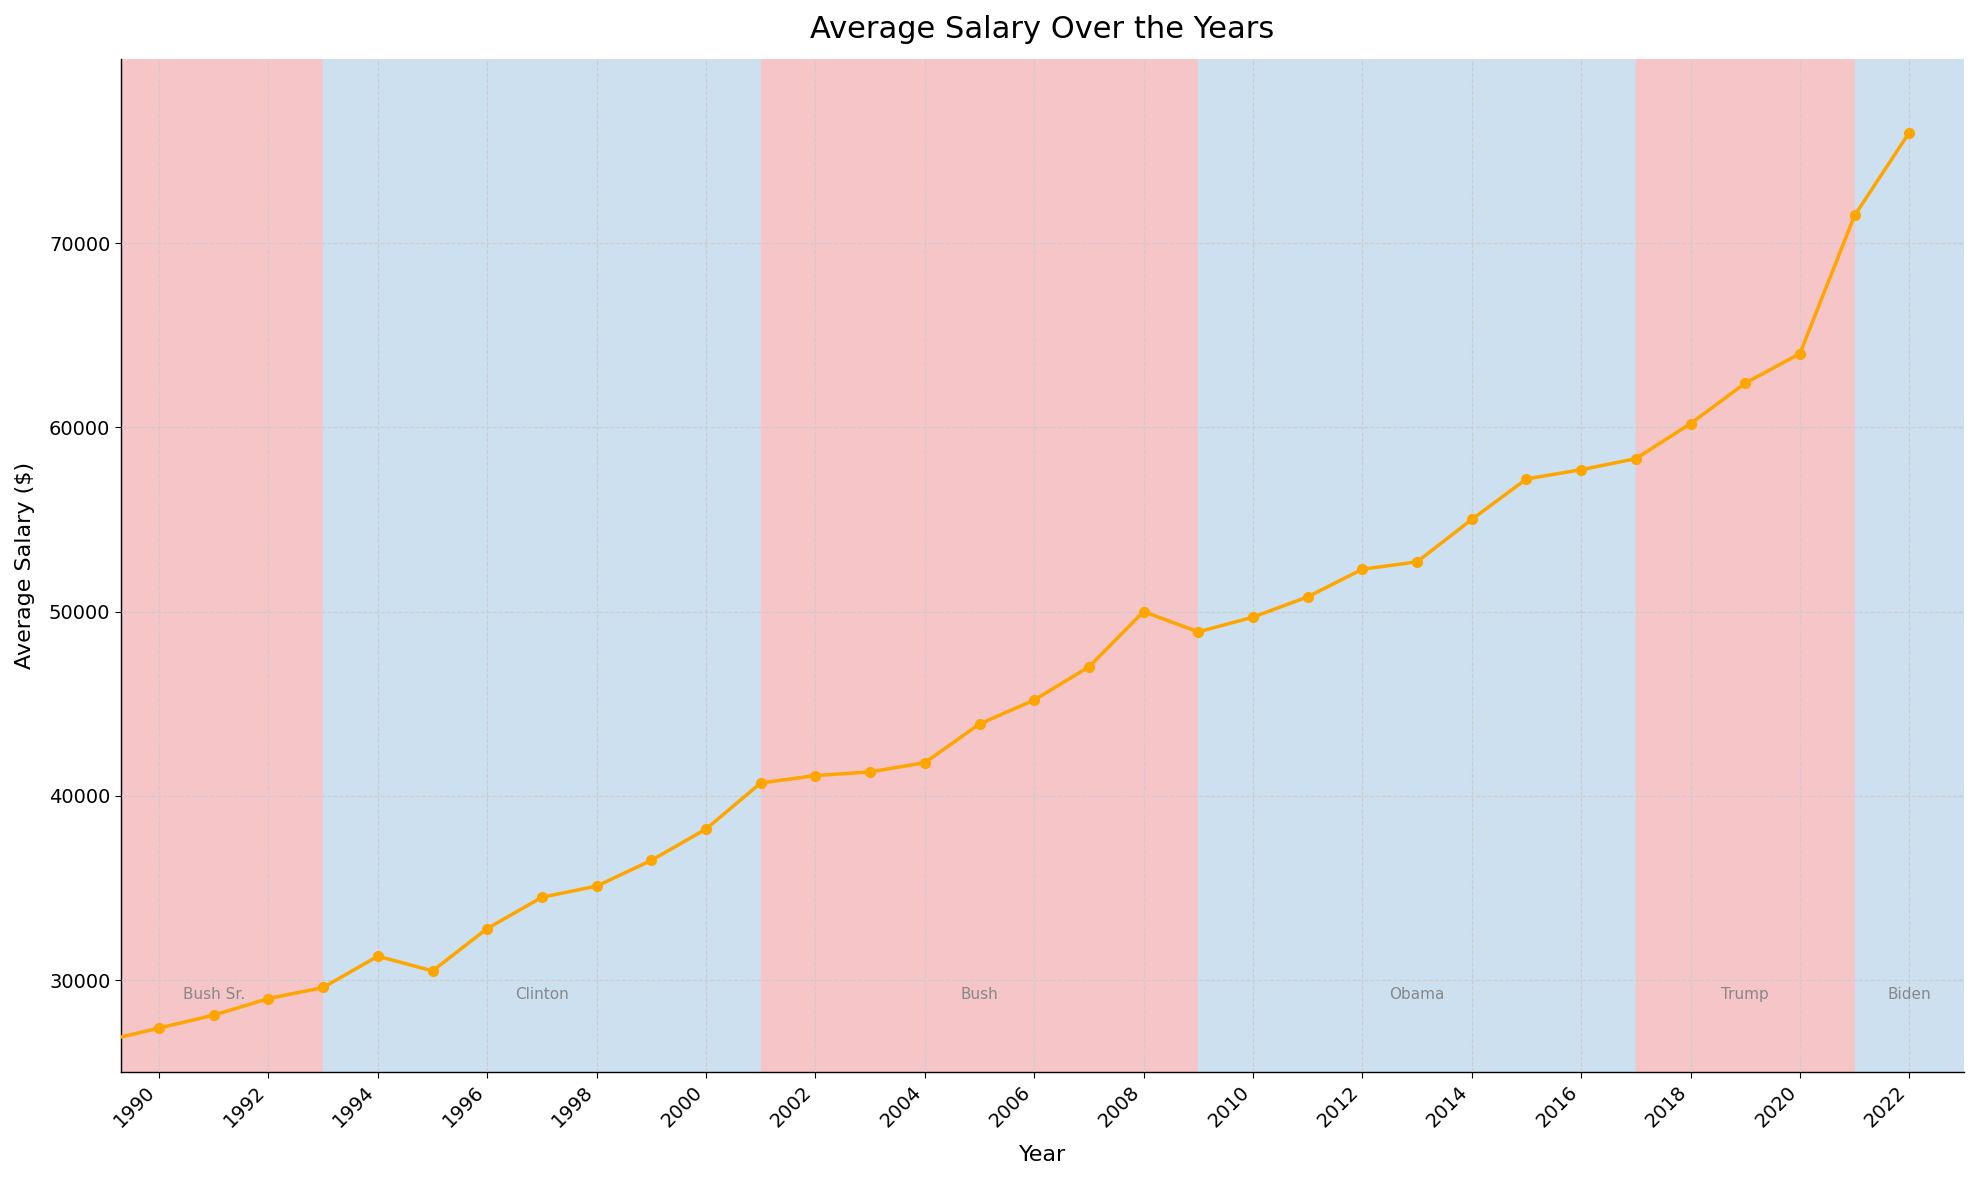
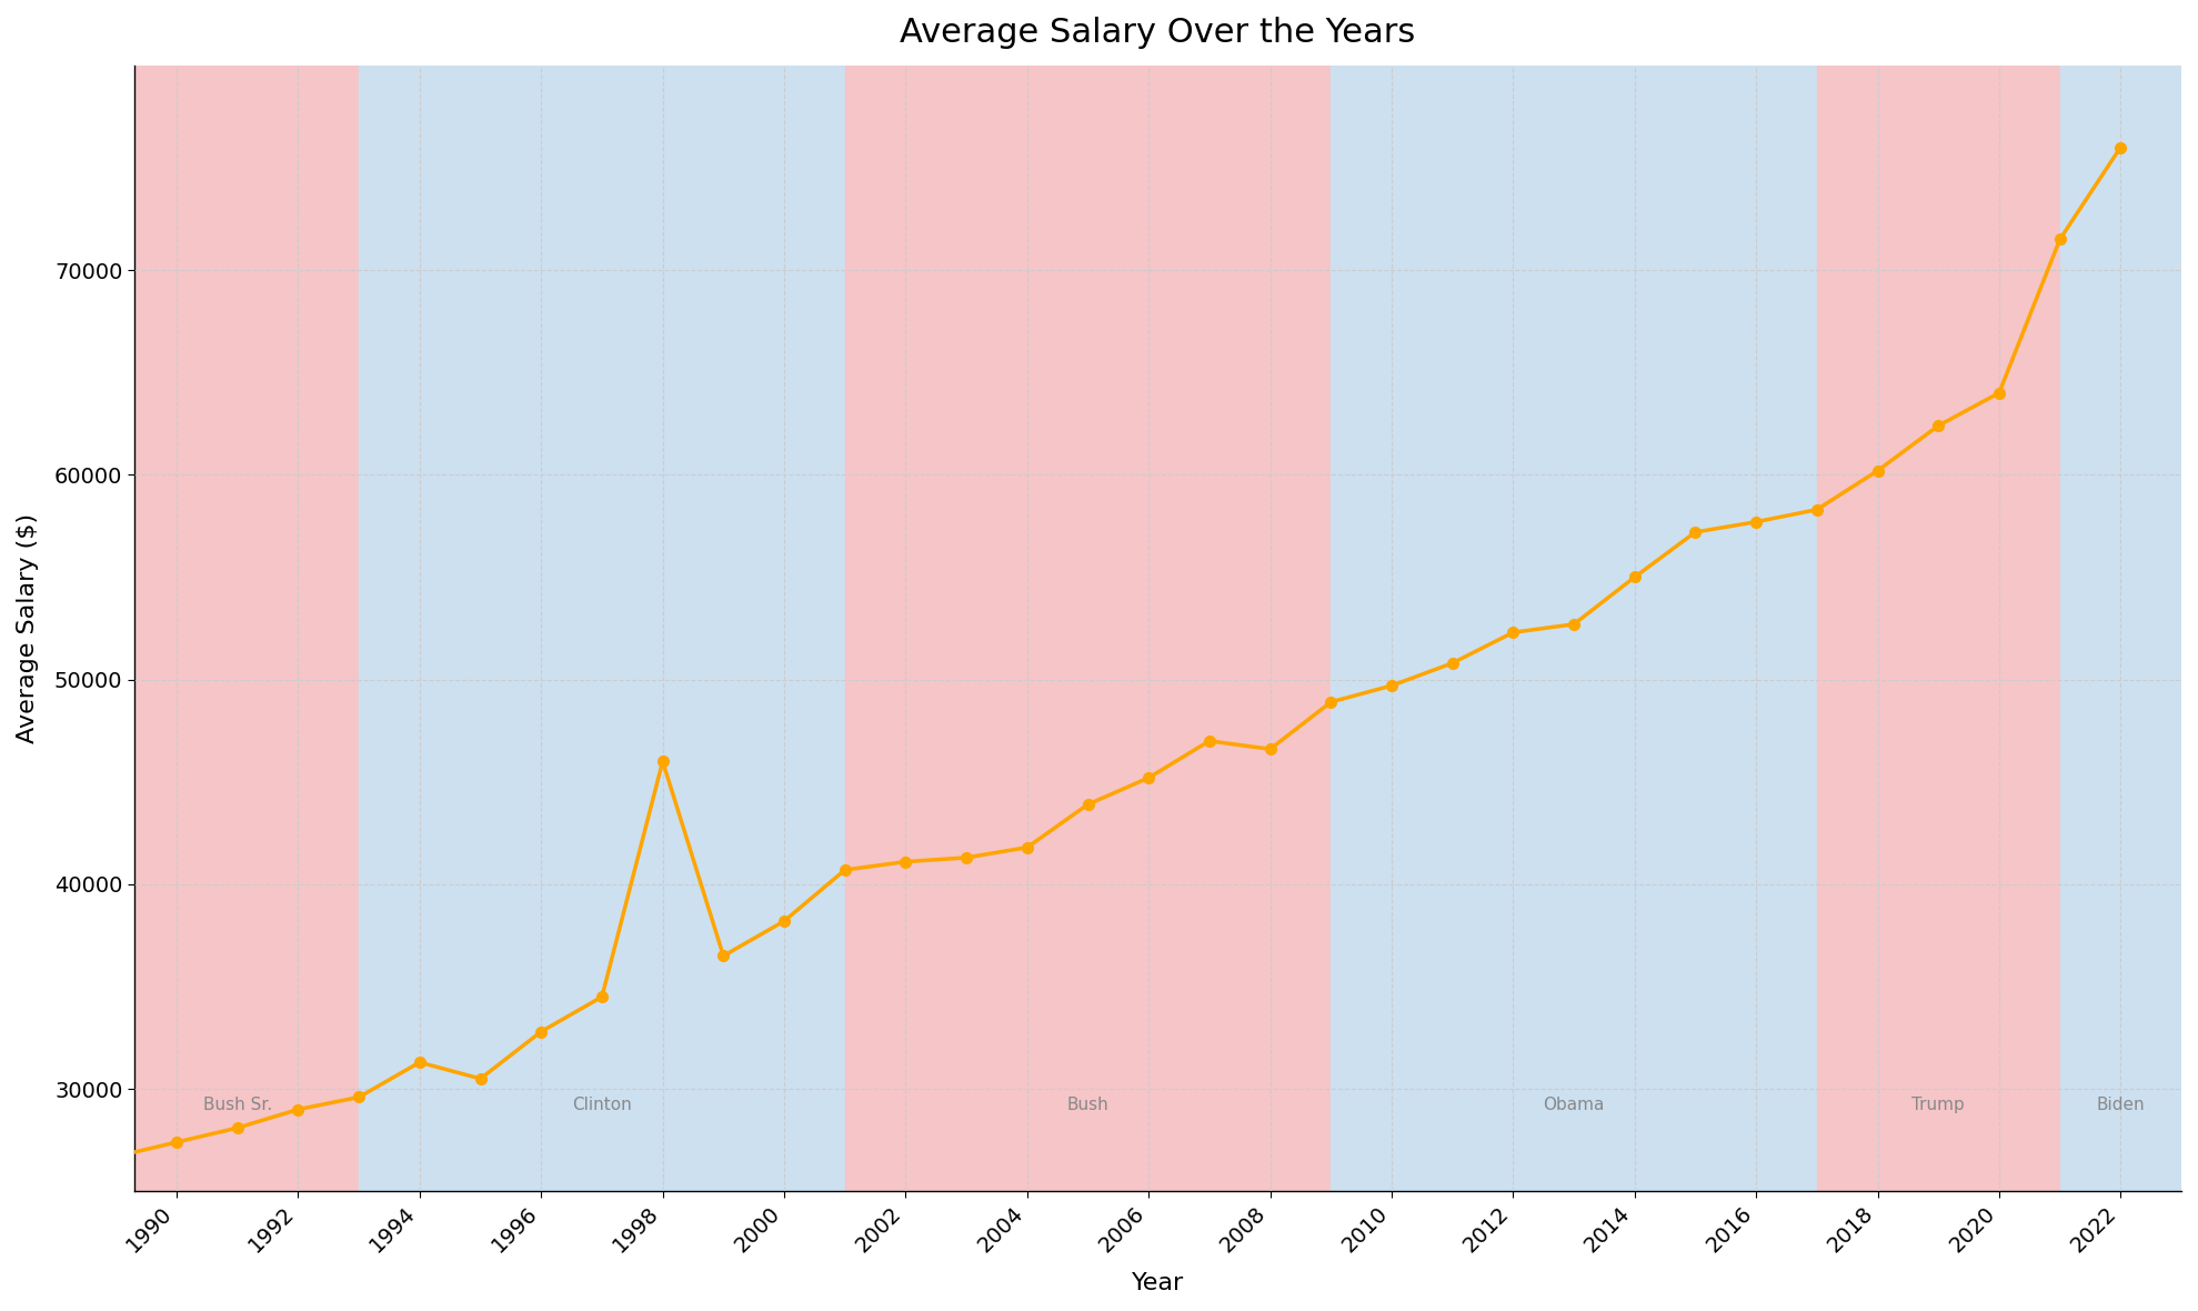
1998: 35100 -> 46000
2008: 50000 -> 46600
